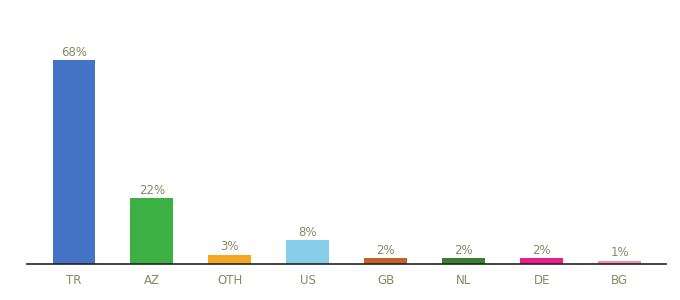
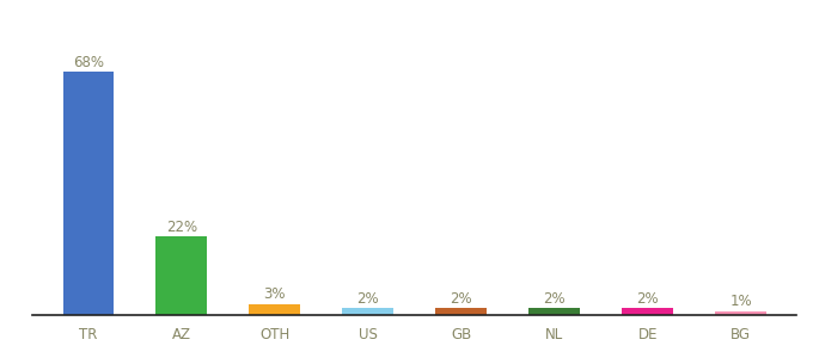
US: 8% -> 2%
